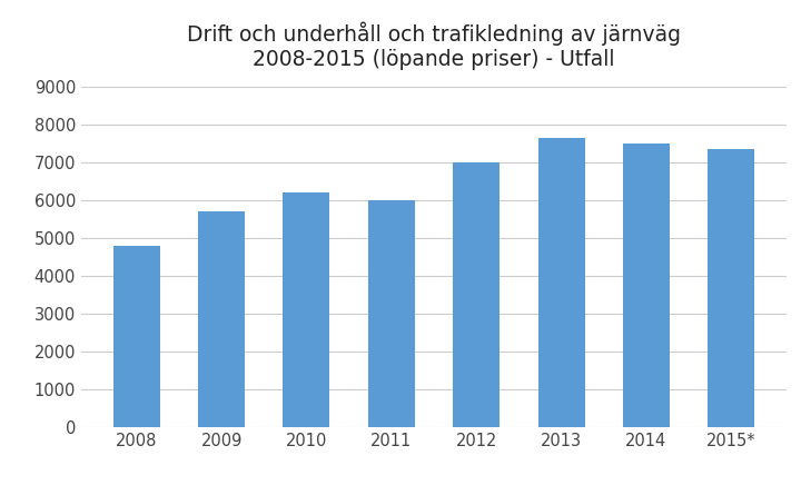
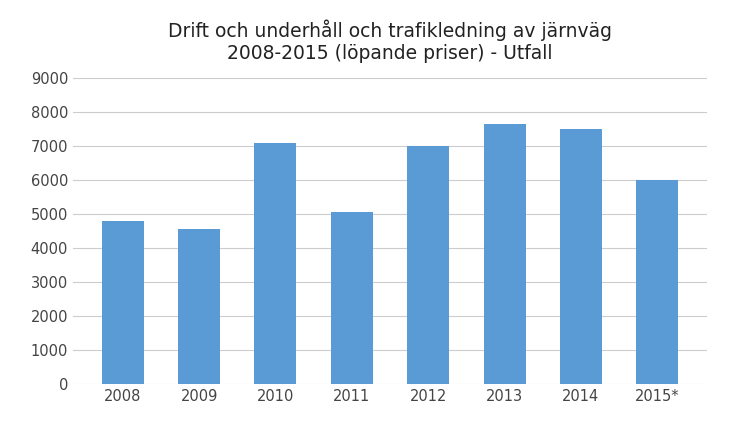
2009: 5700 -> 4550
2010: 6200 -> 7100
2011: 6000 -> 5050
2015*: 7350 -> 6000
